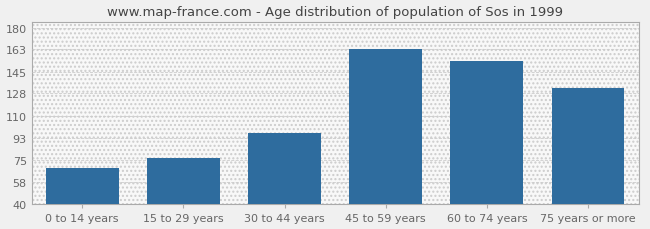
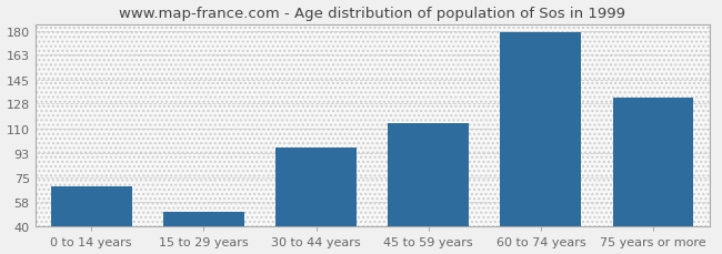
15 to 29 years: 77 -> 51
45 to 59 years: 163 -> 114
60 to 74 years: 154 -> 179
